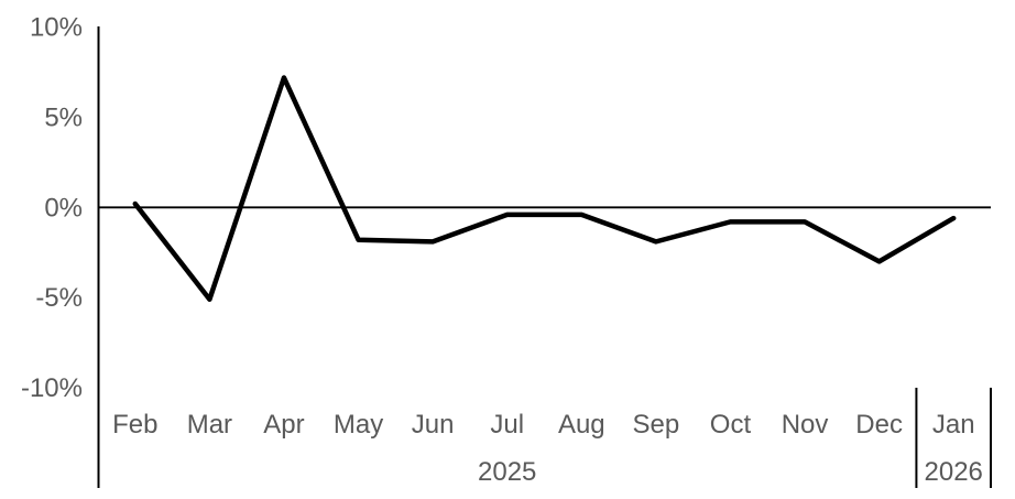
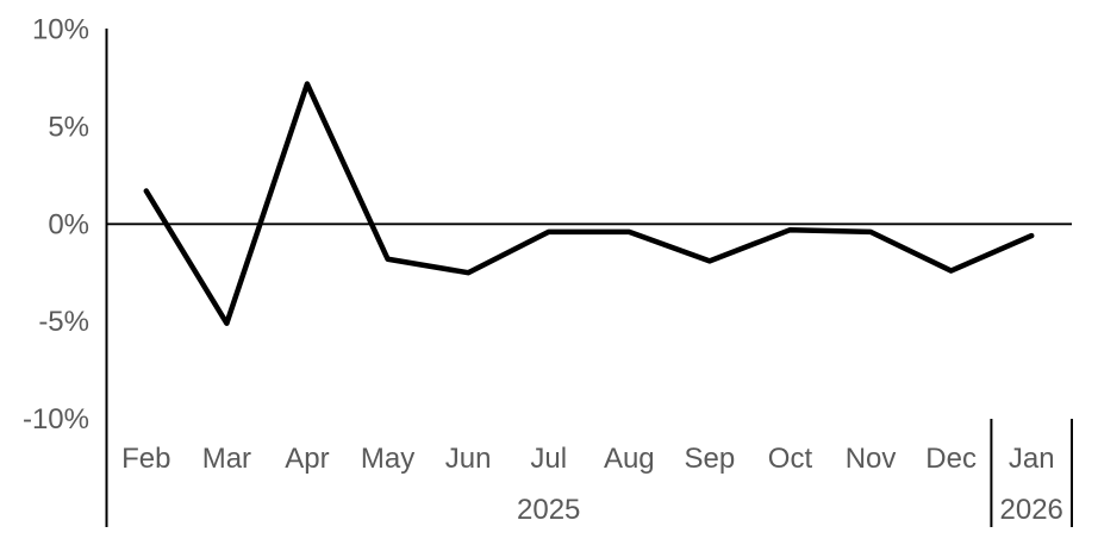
Feb: 0.2% -> 1.7%
Jun: -1.9% -> -2.5%
Oct: -0.8% -> -0.3%
Nov: -0.8% -> -0.4%
Dec: -3.0% -> -2.4%
